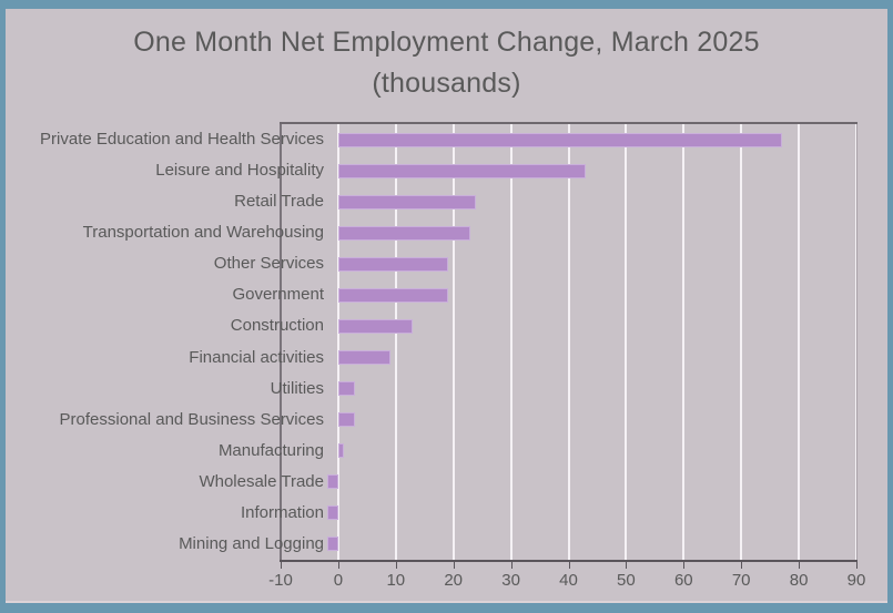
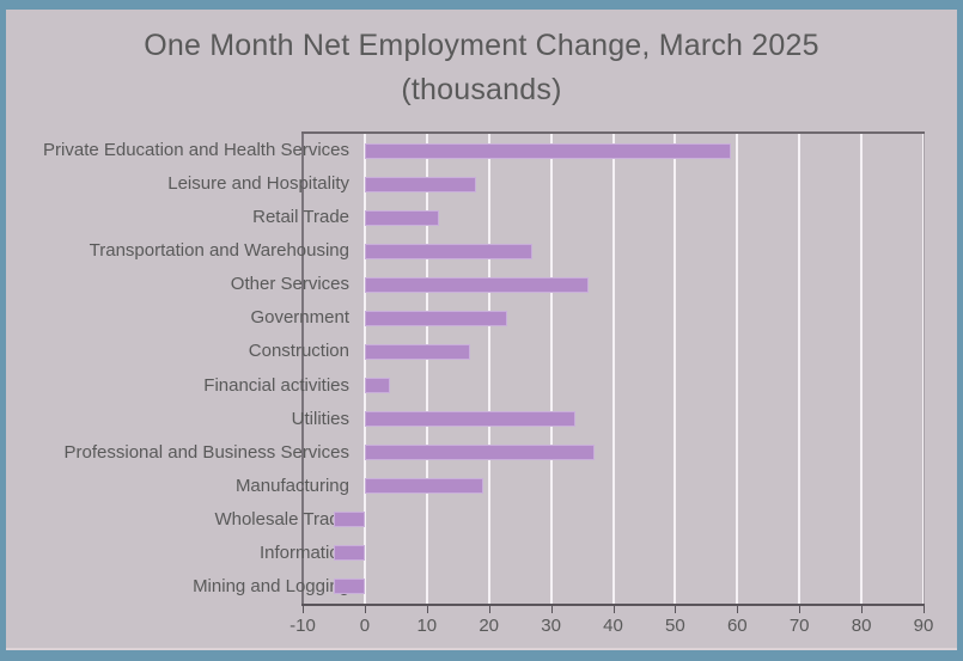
Private Education and Health Services: 77 -> 59
Leisure and Hospitality: 43 -> 18
Retail Trade: 24 -> 12
Transportation and Warehousing: 23 -> 27
Other Services: 19 -> 36
Government: 19 -> 23
Construction: 13 -> 17
Financial activities: 9 -> 4
Utilities: 3 -> 34
Professional and Business Services: 3 -> 37
Manufacturing: 1 -> 19
Wholesale Trade: -2 -> -5
Information: -2 -> -5
Mining and Logging: -2 -> -5
